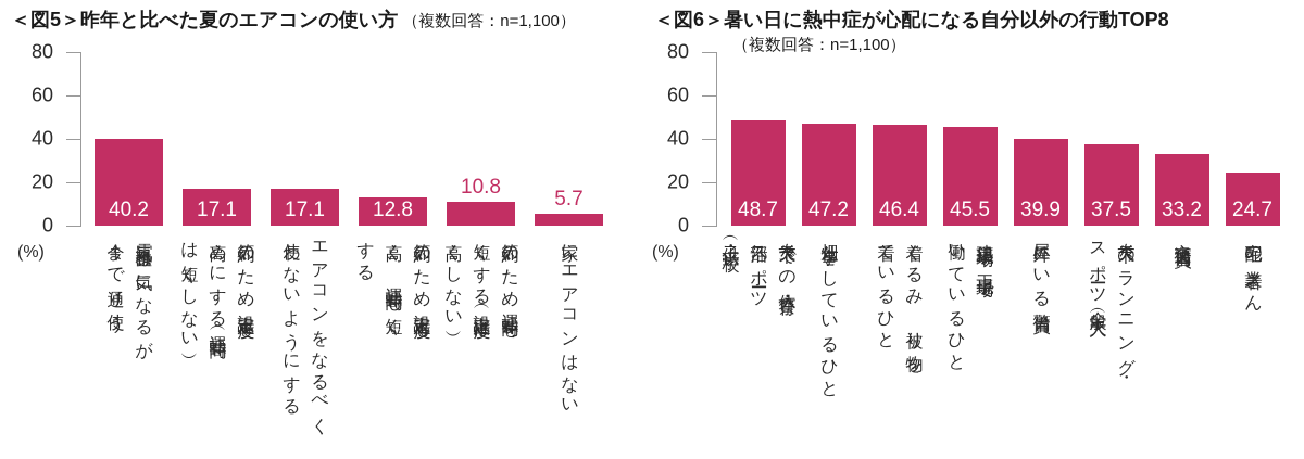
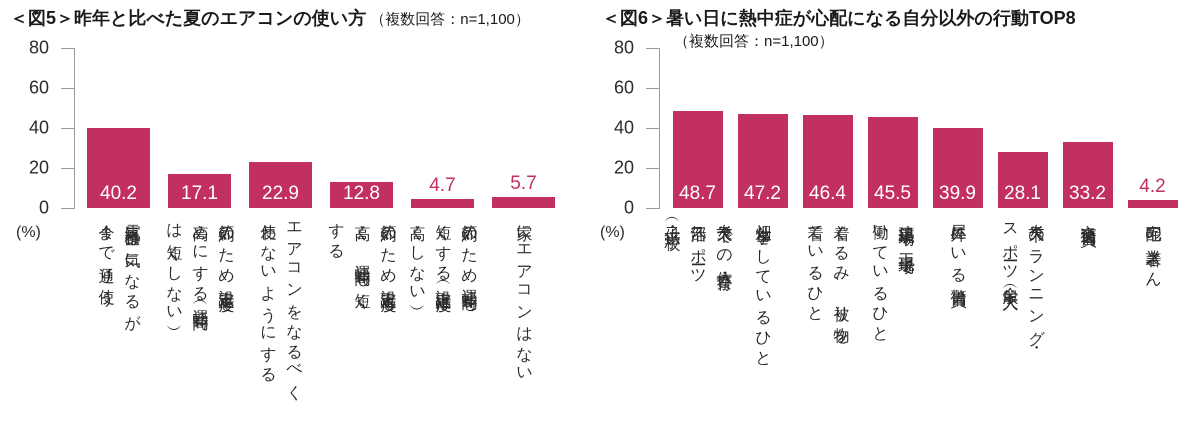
＜図5＞昨年と比べた夏のエアコンの使い方/エアコンをなるべく 使わないようにする: 17.1 -> 22.9
＜図5＞昨年と比べた夏のエアコンの使い方/節約のため運転時間を 短くする（設定温度は 高くしない）: 10.8 -> 4.7
＜図6＞暑い日に熱中症が心配になる自分以外の行動TOP8/炎天下のランニング・ スポーツ全般（大人）: 37.5 -> 28.1
＜図6＞暑い日に熱中症が心配になる自分以外の行動TOP8/宅配の業者さん: 24.7 -> 4.2
